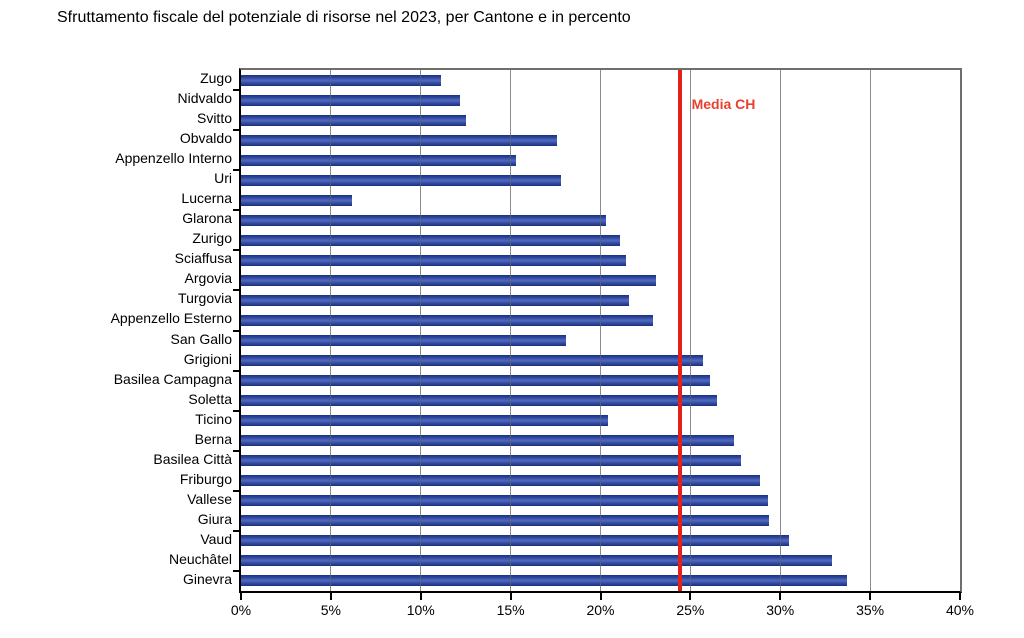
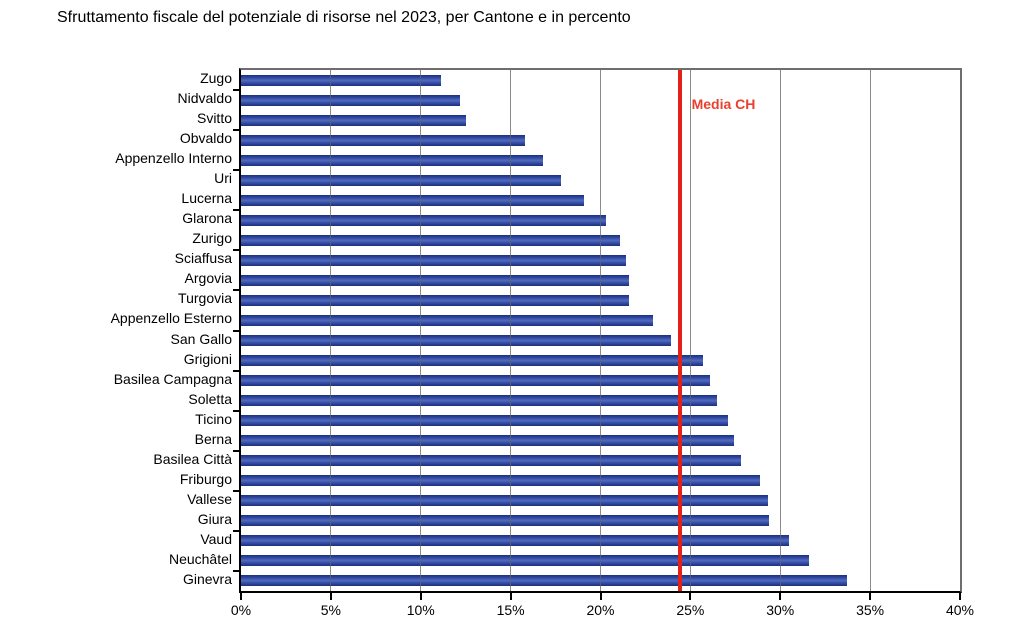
Obvaldo: 17.6% -> 15.8%
Appenzello Interno: 15.3% -> 16.8%
Lucerna: 6.2% -> 19.1%
Argovia: 23.1% -> 21.6%
San Gallo: 18.1% -> 23.9%
Ticino: 20.4% -> 27.1%
Neuchâtel: 32.9% -> 31.6%
